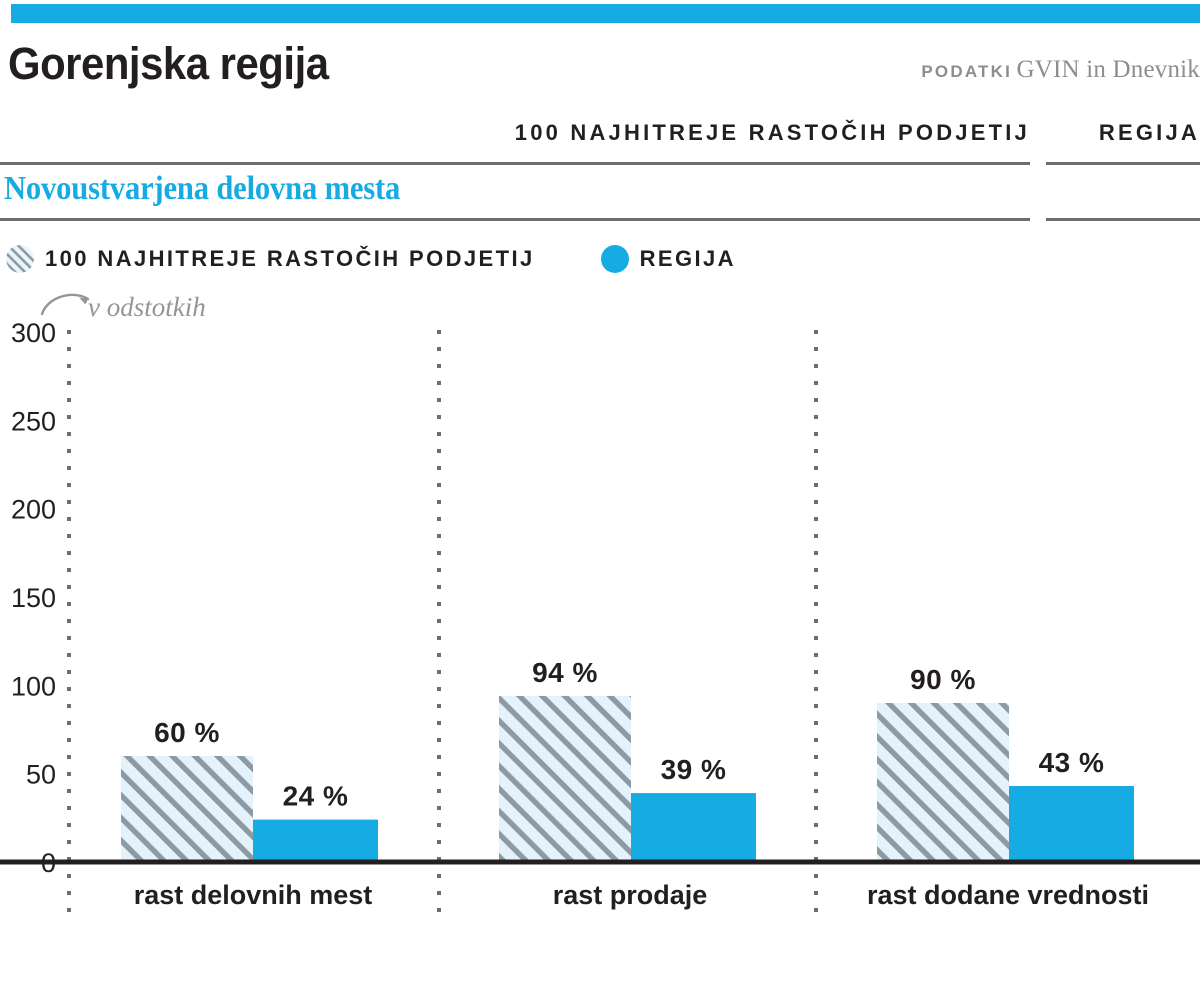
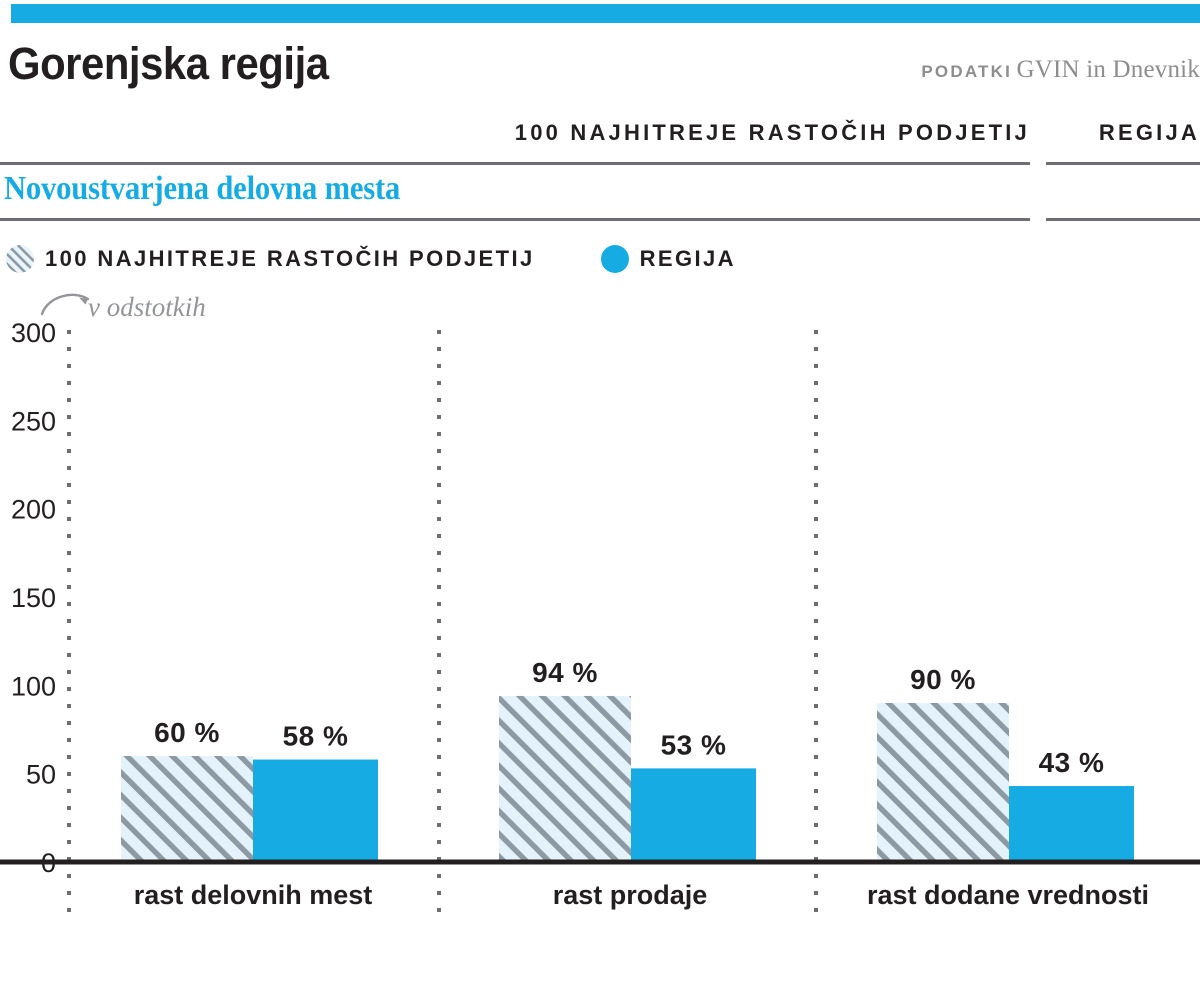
REGIJA/rast delovnih mest: 24 -> 58
REGIJA/rast prodaje: 39 -> 53
